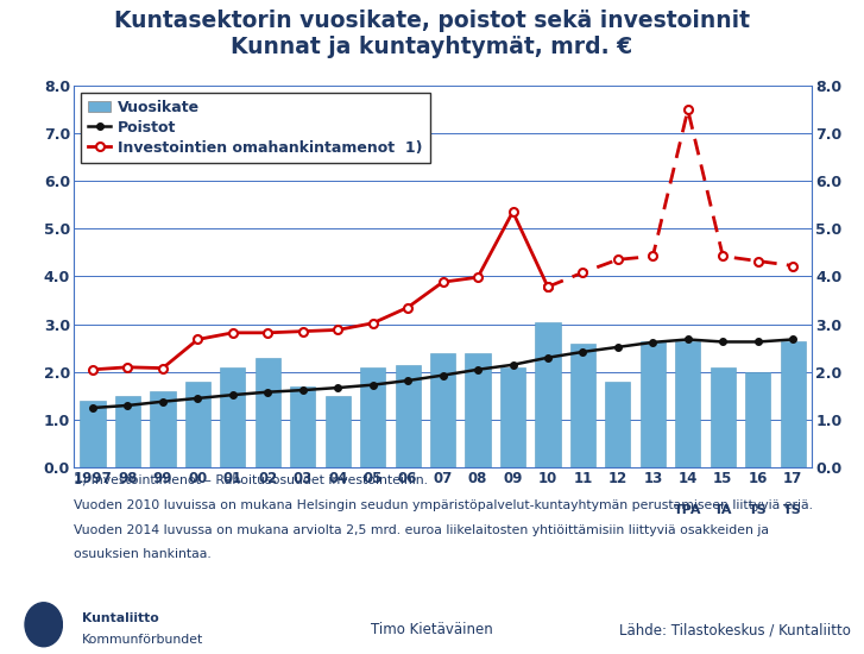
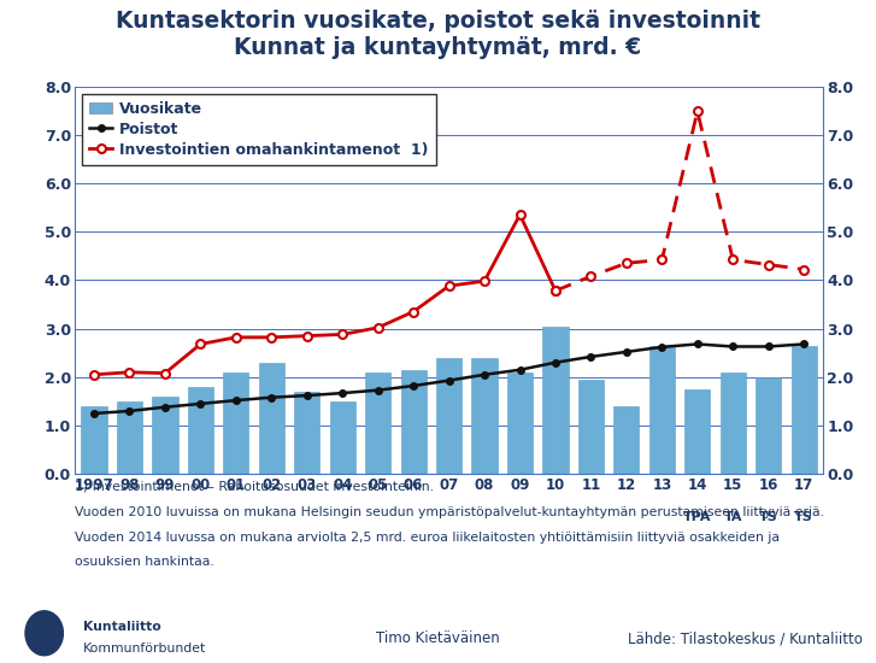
Vuosikate/11: 2.60 -> 1.95
Vuosikate/12: 1.80 -> 1.40
Vuosikate/14: 2.65 -> 1.75
